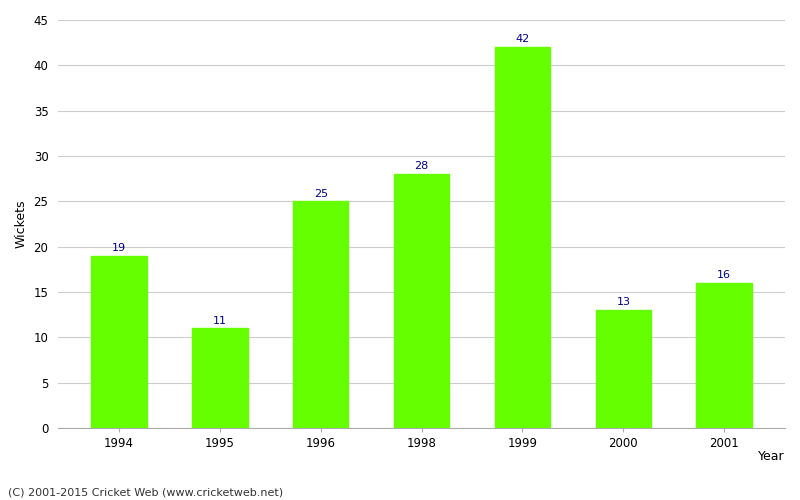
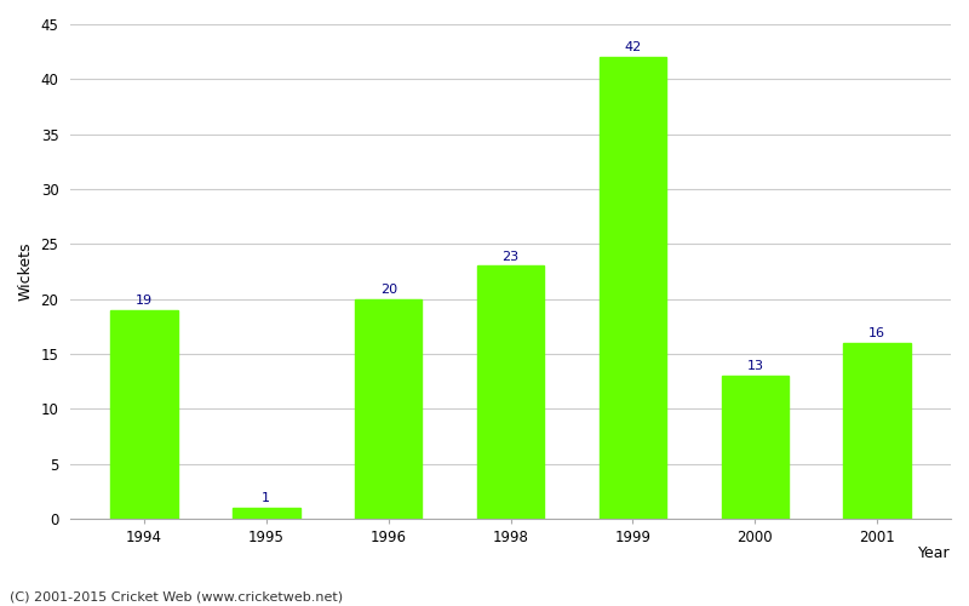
1995: 11 -> 1
1996: 25 -> 20
1998: 28 -> 23
